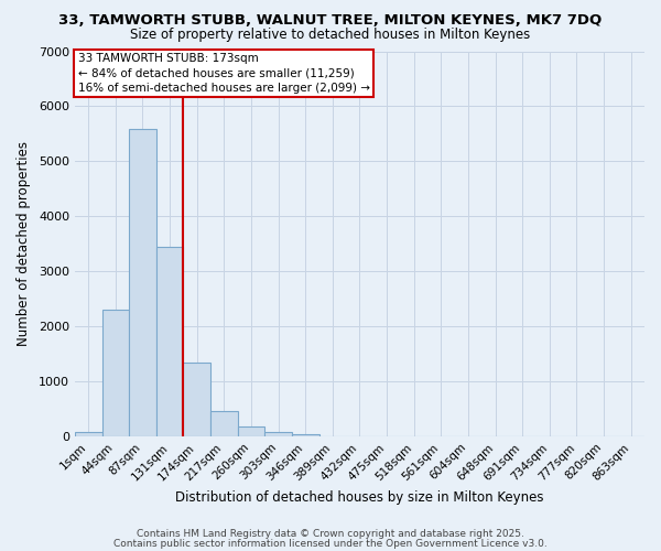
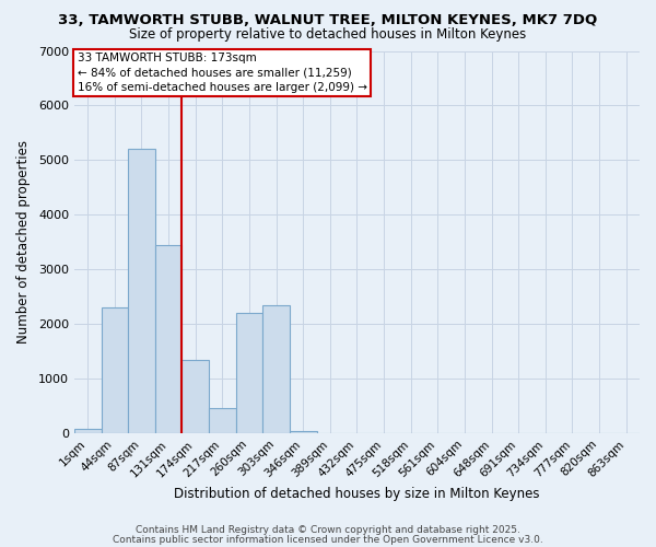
87sqm: 5580 -> 5200
260sqm: 170 -> 2200
303sqm: 80 -> 2350
